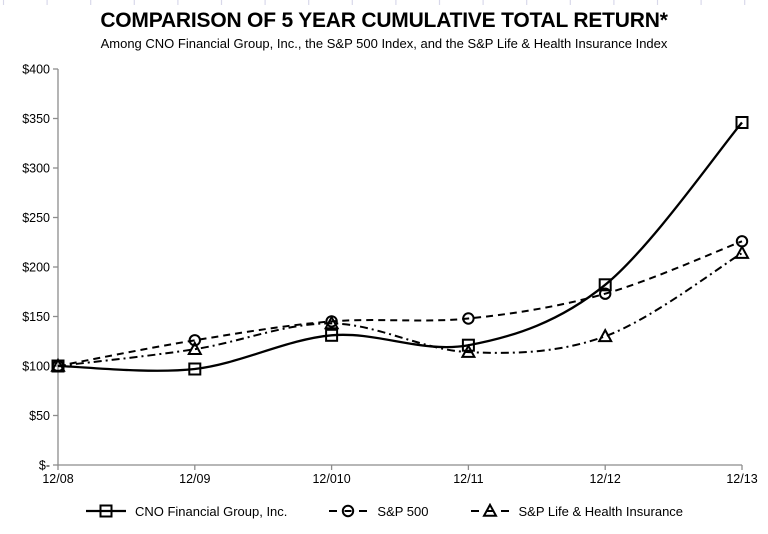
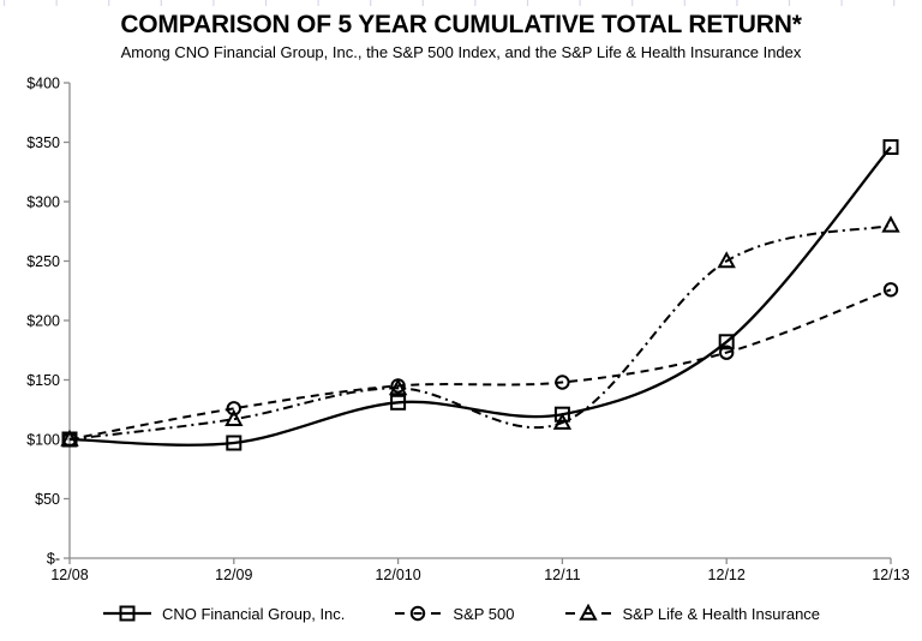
S&P Life & Health Insurance/12/12: $130 -> $250
S&P Life & Health Insurance/12/13: $210 -> $280
